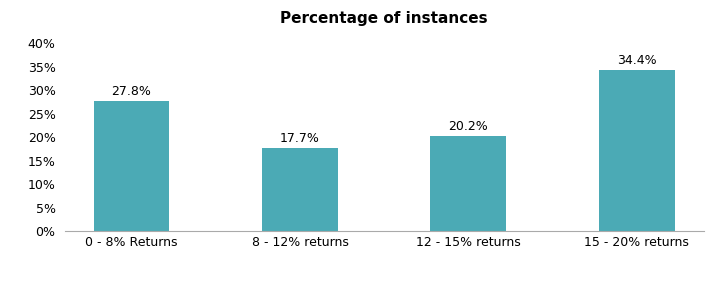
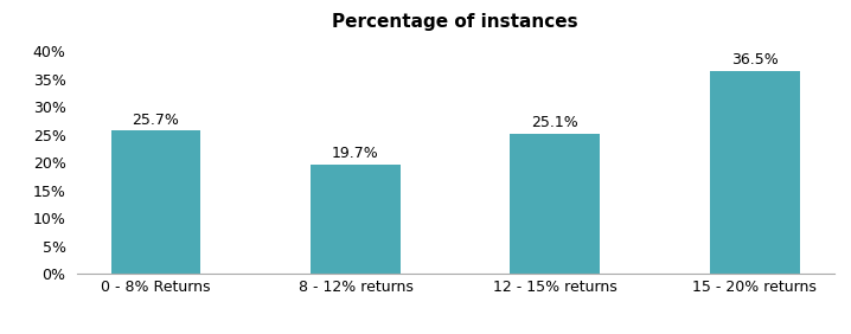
0 - 8% Returns: 27.8% -> 25.7%
8 - 12% returns: 17.7% -> 19.7%
12 - 15% returns: 20.2% -> 25.1%
15 - 20% returns: 34.4% -> 36.5%
